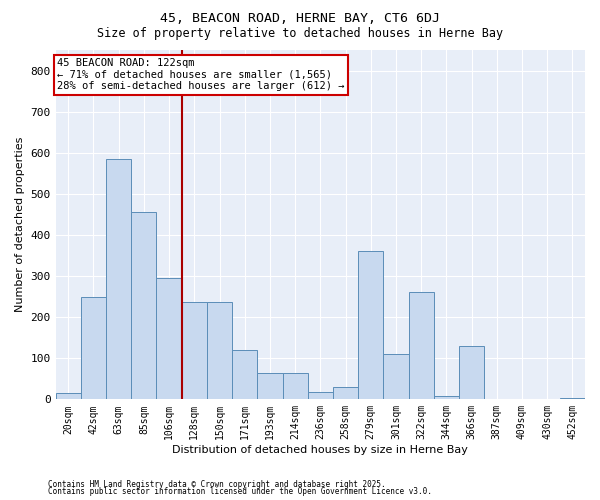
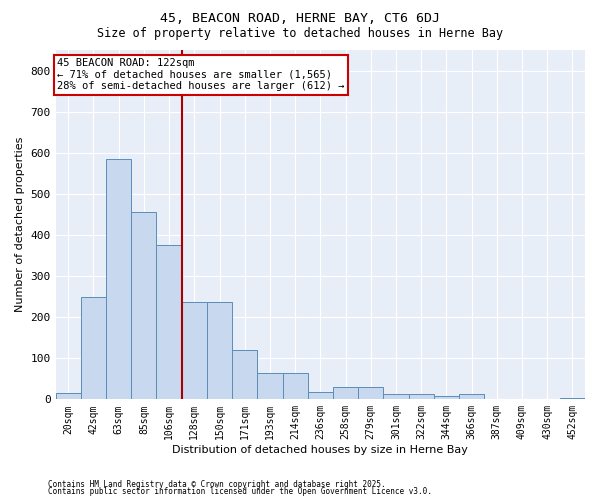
106sqm: 295 -> 375
279sqm: 360 -> 30
301sqm: 110 -> 12
322sqm: 260 -> 12
366sqm: 130 -> 12
